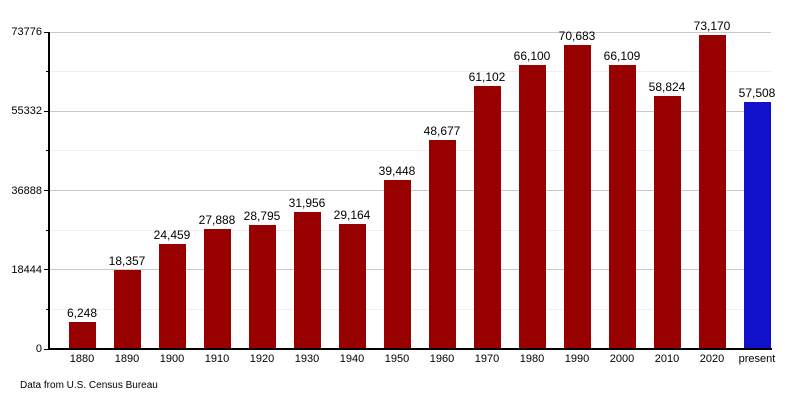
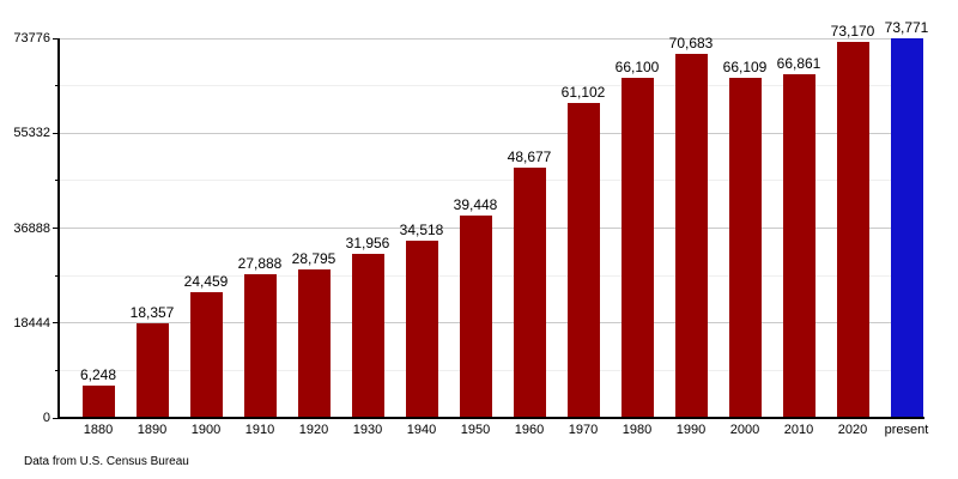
1940: 29,164 -> 34,518
2010: 58,824 -> 66,861
present: 57,508 -> 73,771
